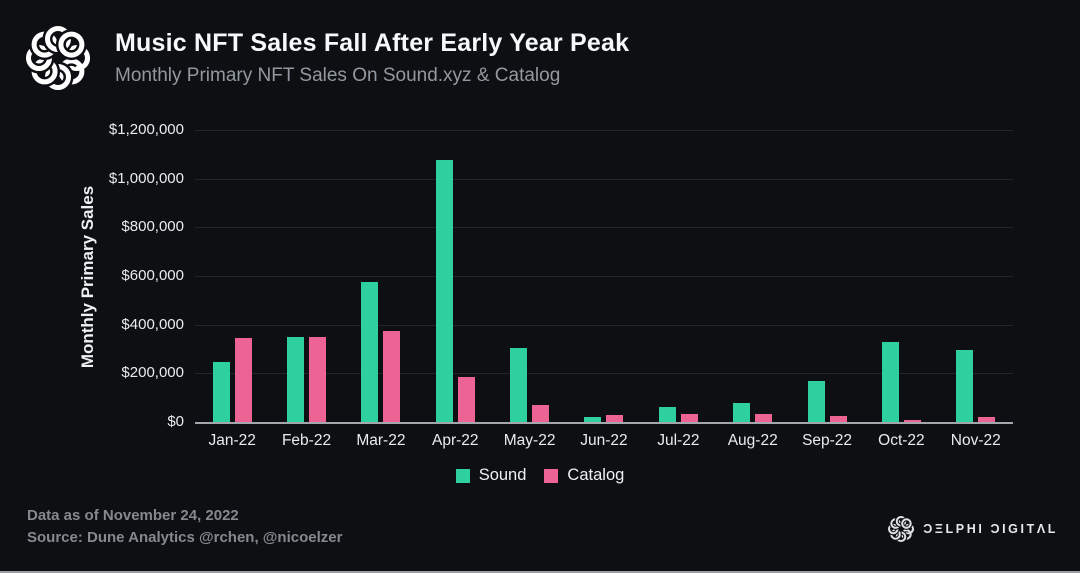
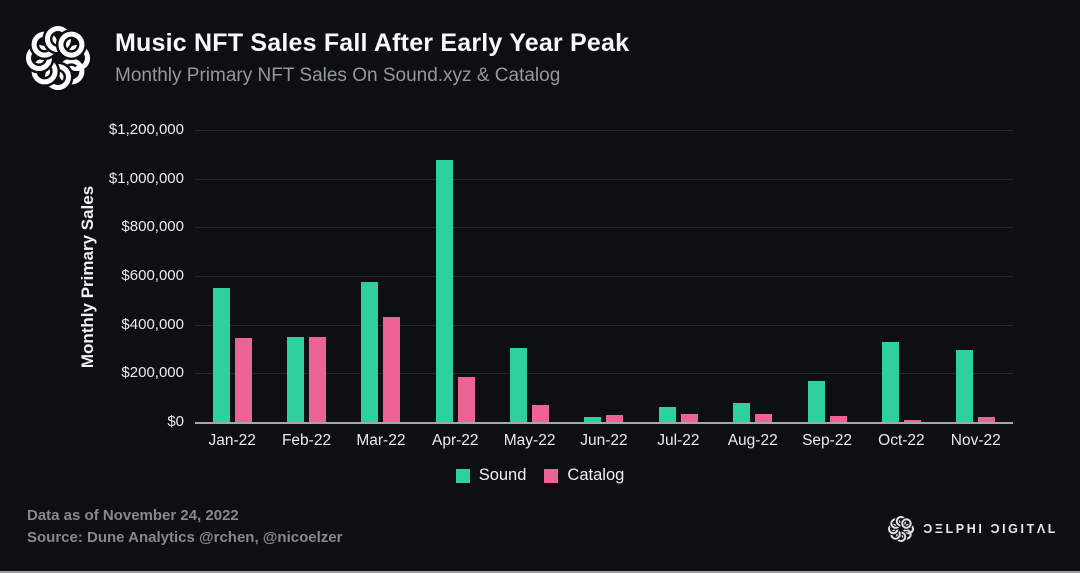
Sound/Jan-22: $240000 -> $550000
Catalog/Mar-22: $380000 -> $430000
